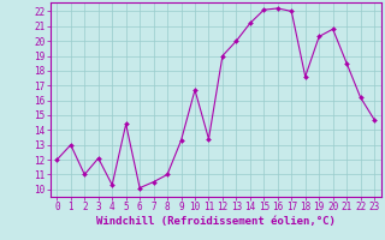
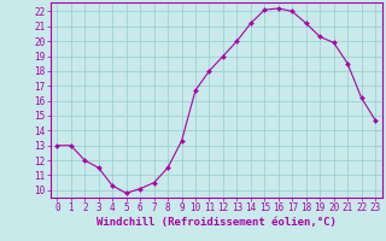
0: 12.0 -> 13.0
2: 11.0 -> 12.0
3: 12.1 -> 11.5
5: 14.4 -> 9.8
8: 11.0 -> 11.5
11: 13.4 -> 18.0
18: 17.6 -> 21.2
20: 20.8 -> 19.9
